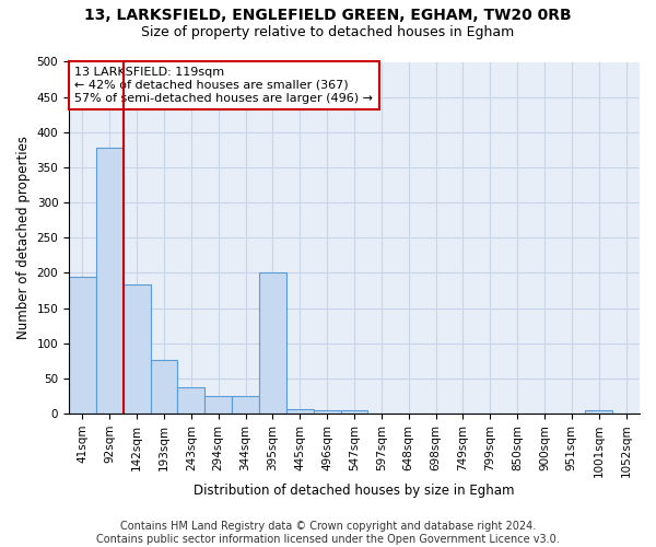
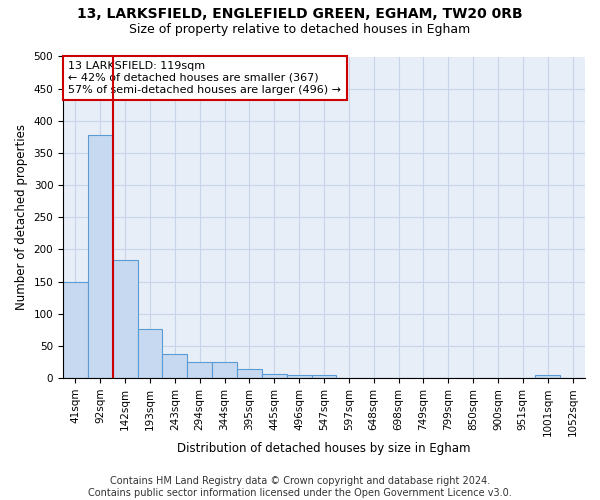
41sqm: 194 -> 150
395sqm: 200 -> 14
